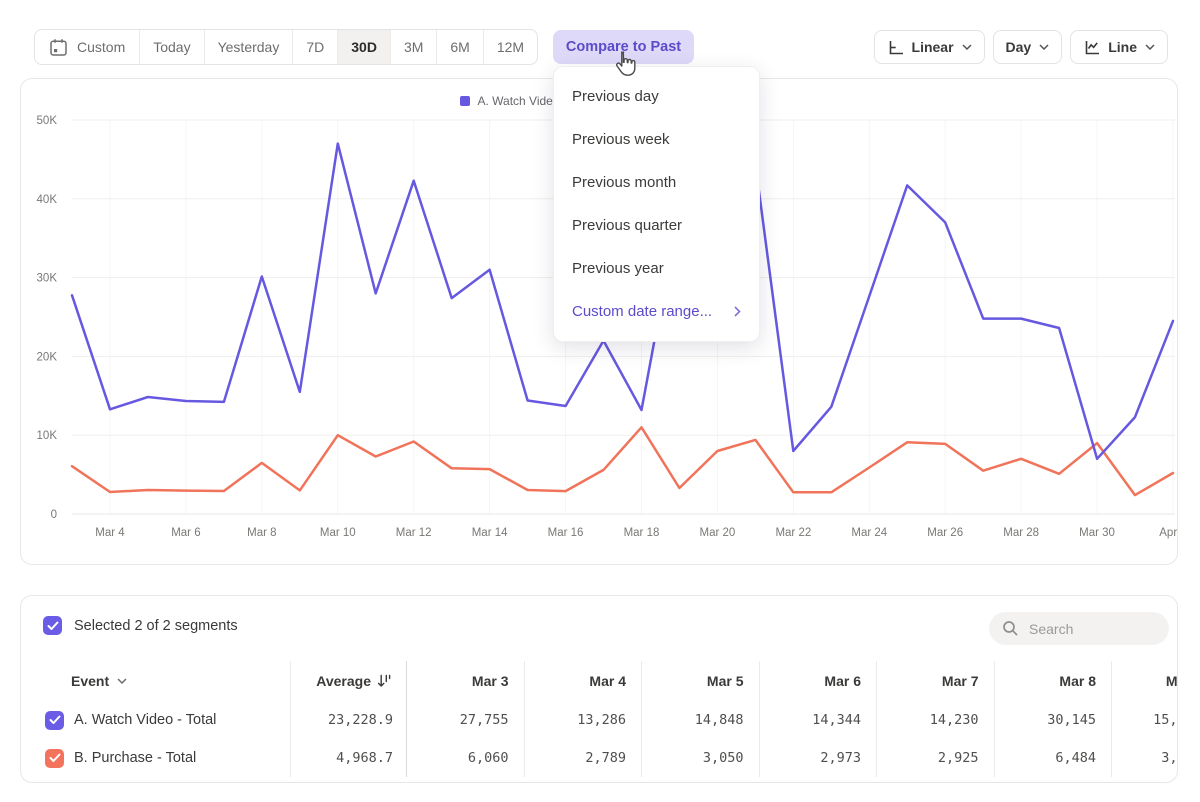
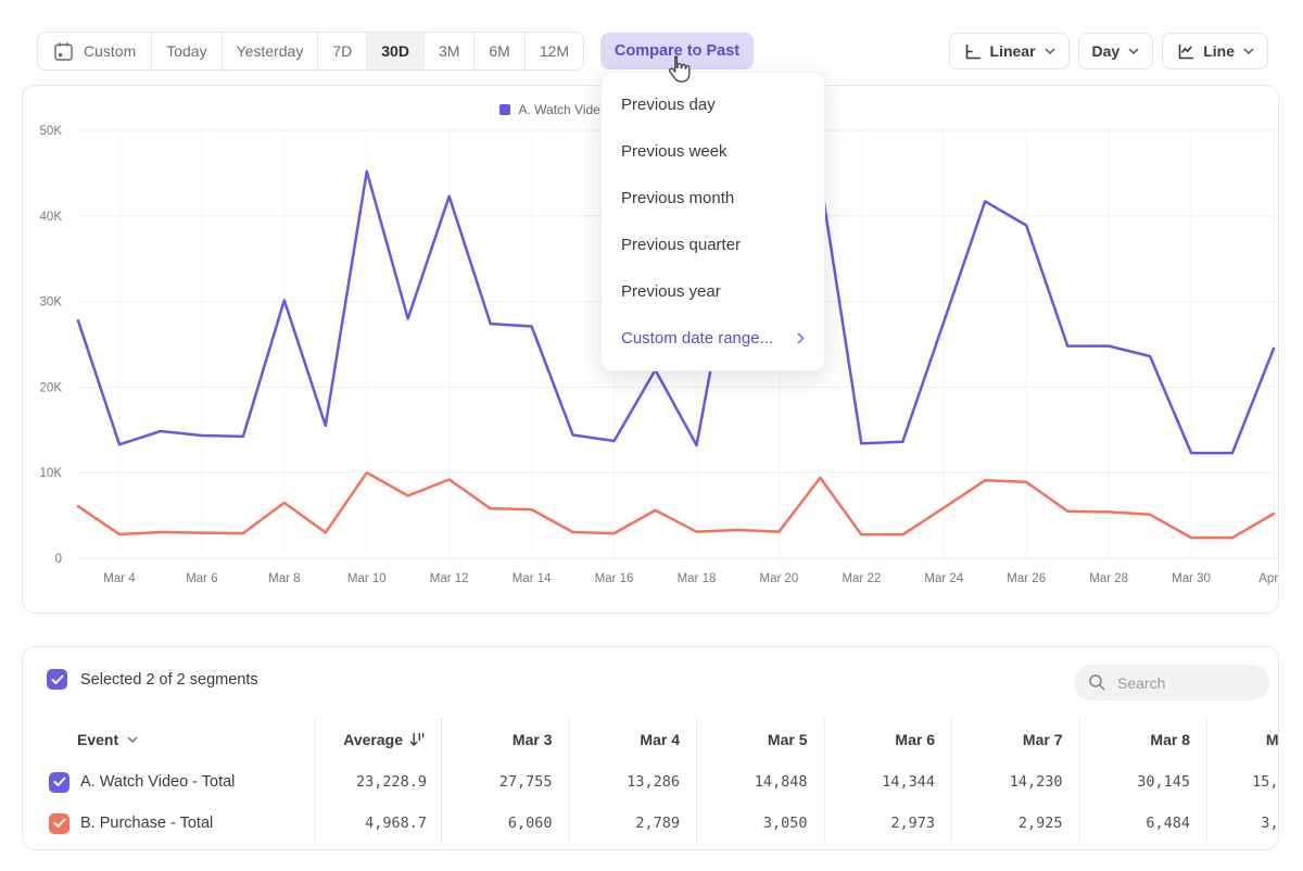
A. Watch Video - Total/Mar 10: 47K -> 45K
A. Watch Video - Total/Mar 14: 31K -> 27K
B. Purchase - Total/Mar 18: 11K -> 3K
B. Purchase - Total/Mar 20: 8K -> 3K
A. Watch Video - Total/Mar 22: 8K -> 13K
A. Watch Video - Total/Mar 26: 37K -> 39K
B. Purchase - Total/Mar 28: 7K -> 5K
A. Watch Video - Total/Mar 30: 7K -> 12K
B. Purchase - Total/Mar 30: 9K -> 2K
